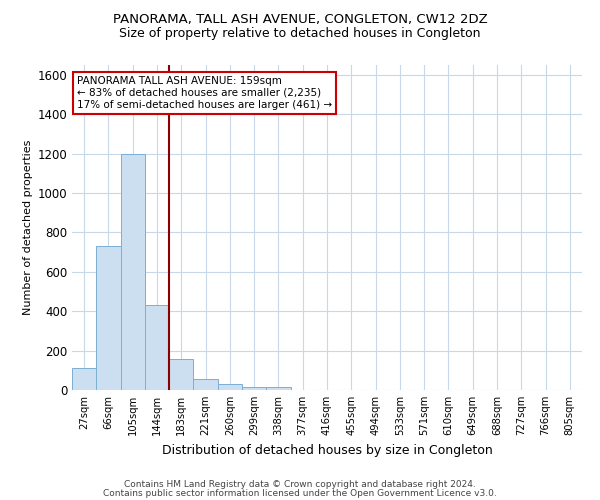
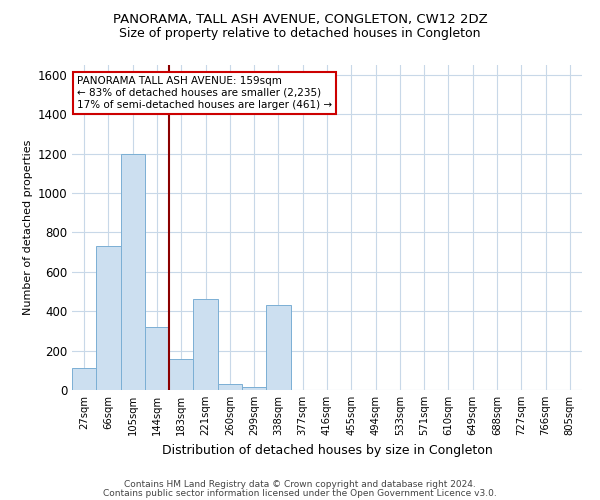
144sqm: 430 -> 320
221sqm: 60 -> 460
338sqm: 20 -> 430
